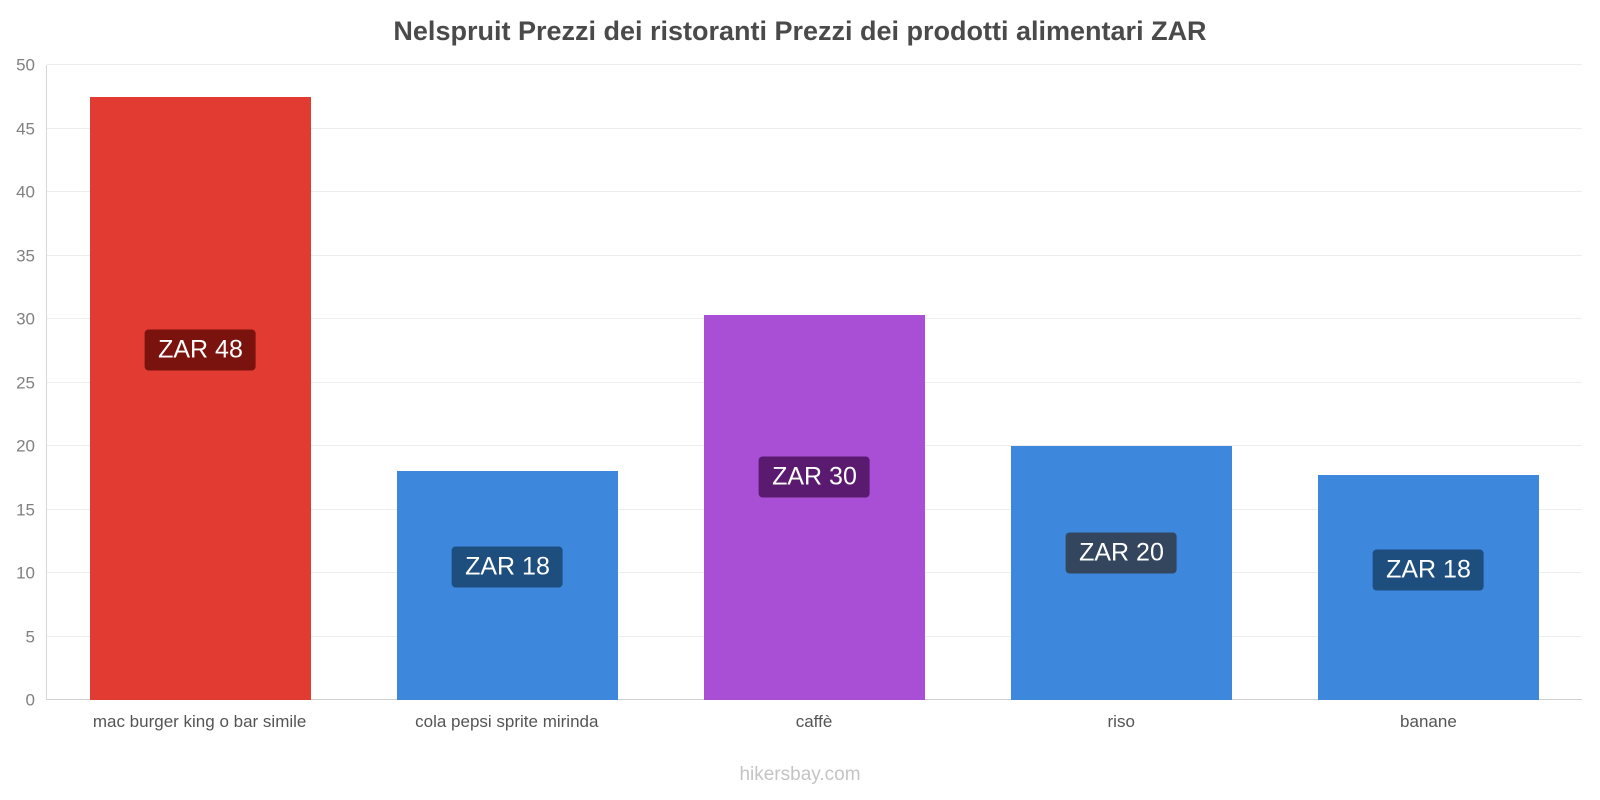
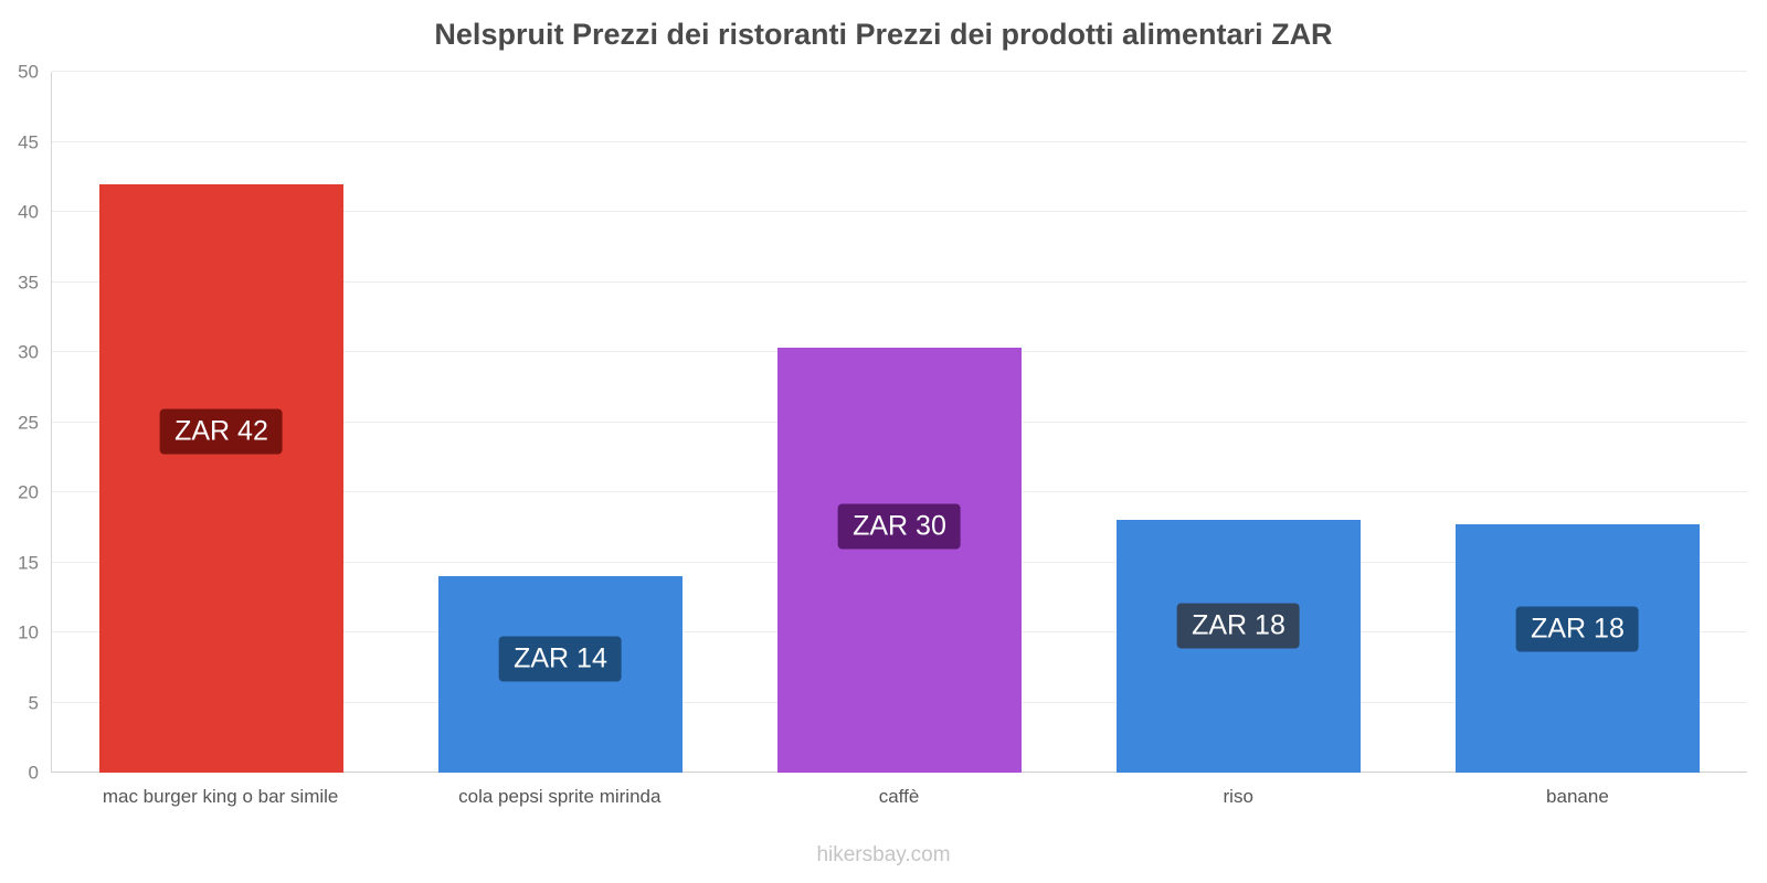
mac burger king o bar simile: 48 -> 42
cola pepsi sprite mirinda: 18 -> 14
riso: 20 -> 18
